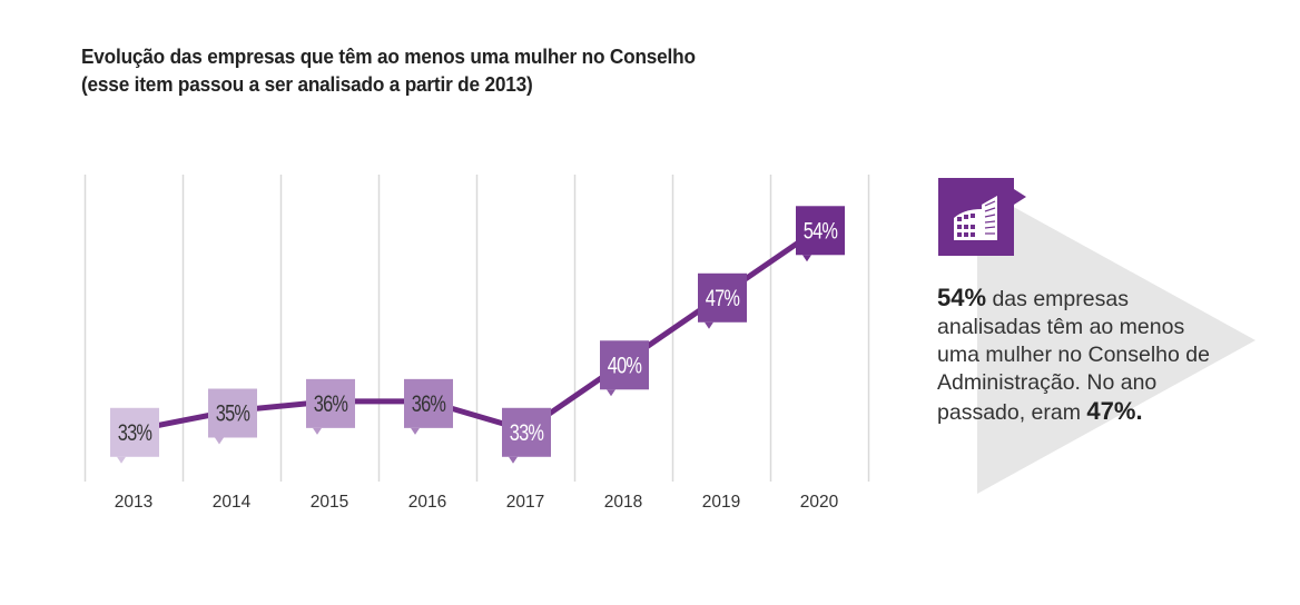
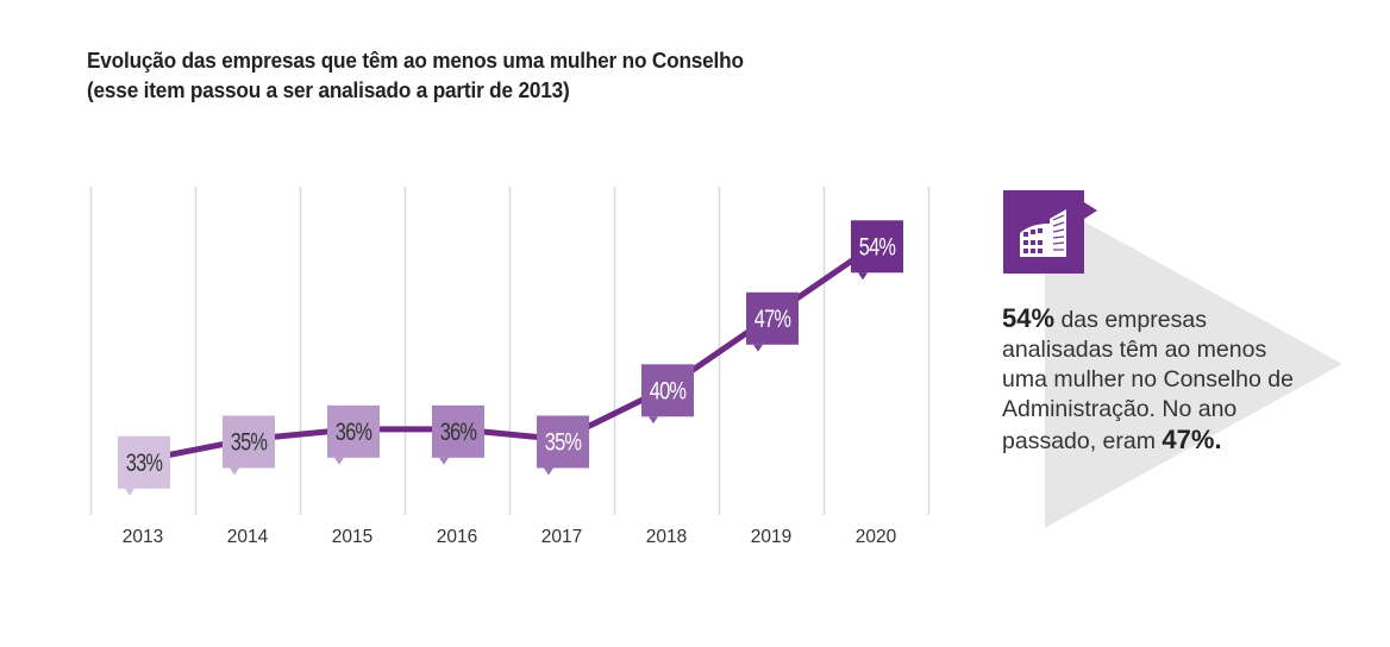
2017: 33% -> 35%
